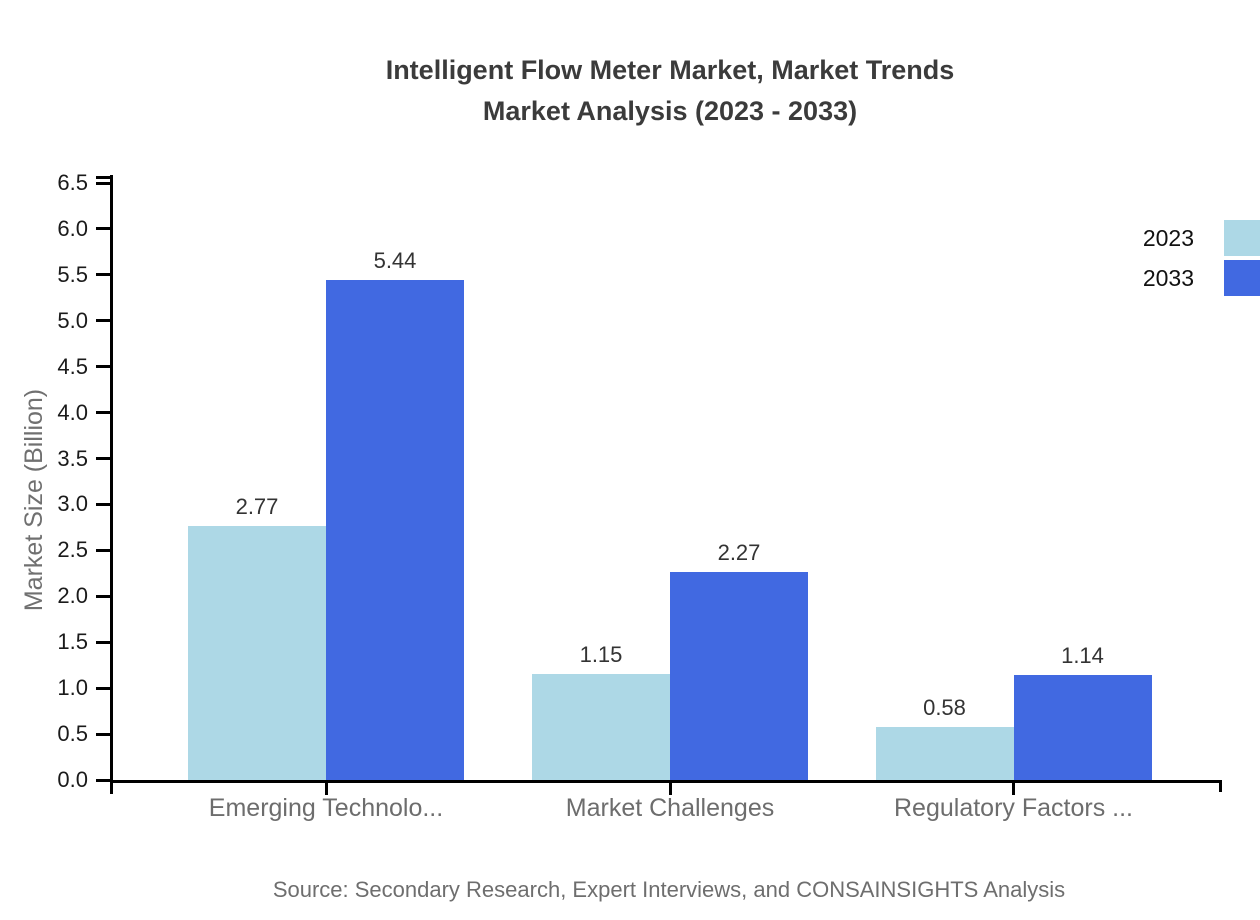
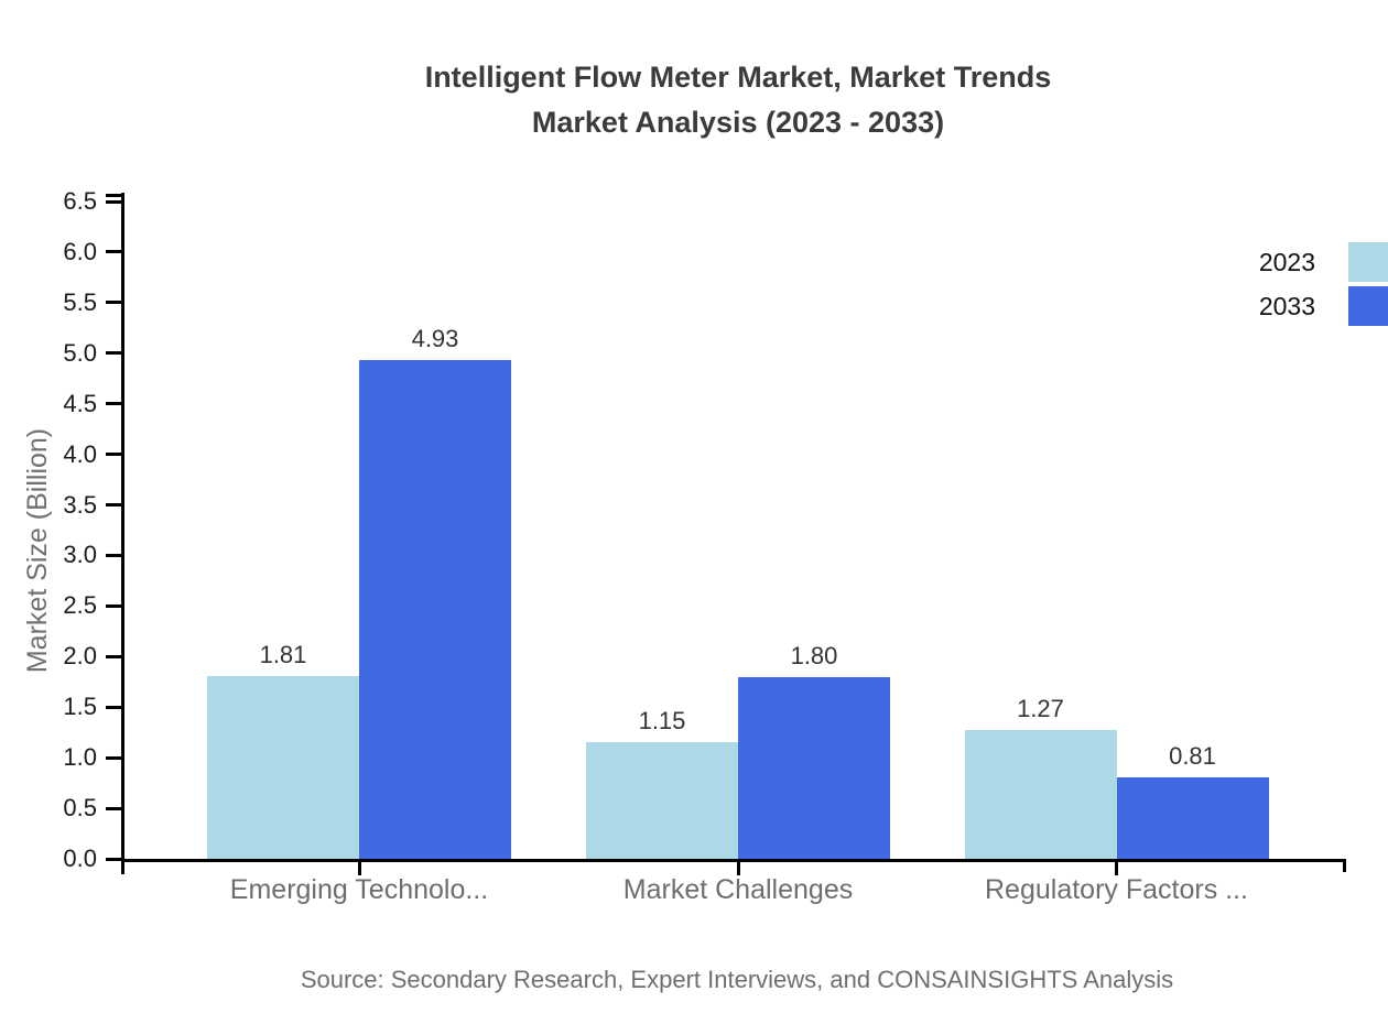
2023/Emerging Technolo...: 2.77 -> 1.81
2033/Emerging Technolo...: 5.44 -> 4.93
2033/Market Challenges: 2.27 -> 1.80
2023/Regulatory Factors ...: 0.58 -> 1.27
2033/Regulatory Factors ...: 1.14 -> 0.81
